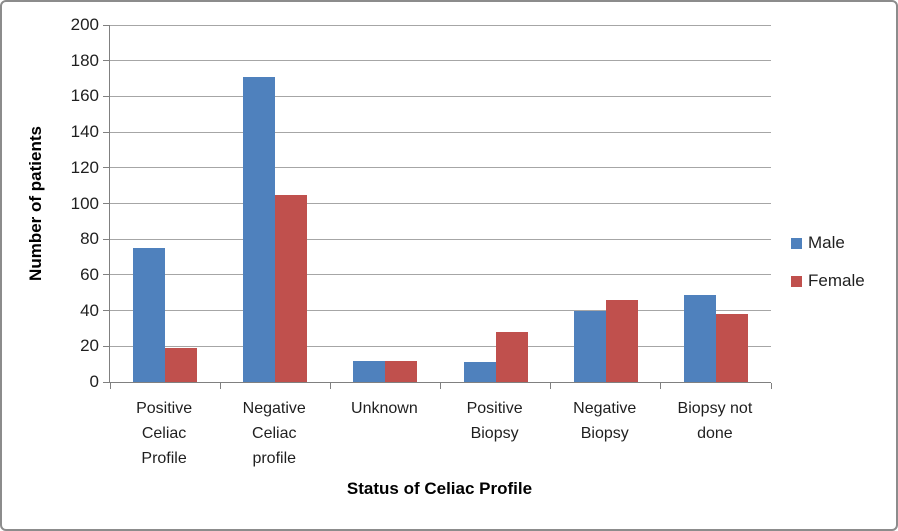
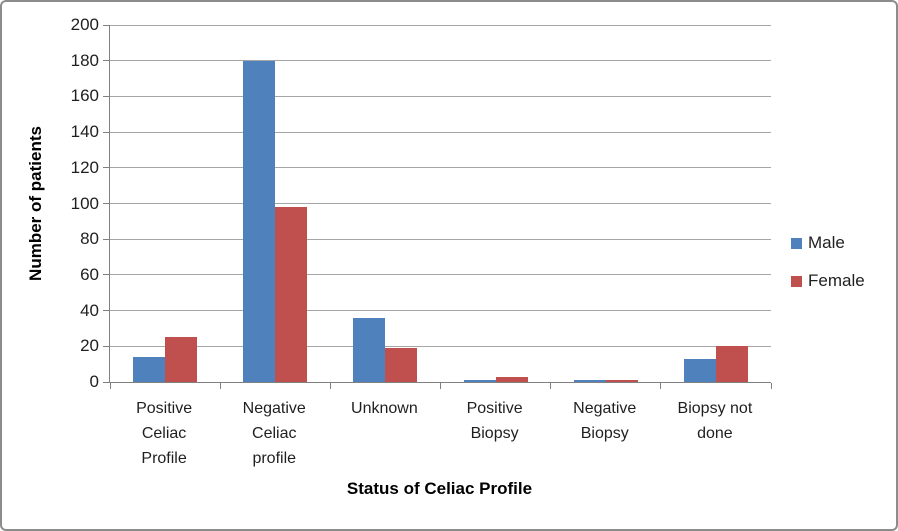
Male/Positive Celiac Profile: 75 -> 14
Female/Positive Celiac Profile: 19 -> 25
Male/Negative Celiac profile: 171 -> 180
Female/Negative Celiac profile: 105 -> 98
Male/Unknown: 12 -> 36
Female/Unknown: 12 -> 19
Male/Positive Biopsy: 11 -> 1
Female/Positive Biopsy: 28 -> 3
Male/Negative Biopsy: 40 -> 1
Female/Negative Biopsy: 46 -> 1
Male/Biopsy not done: 49 -> 13
Female/Biopsy not done: 38 -> 20
